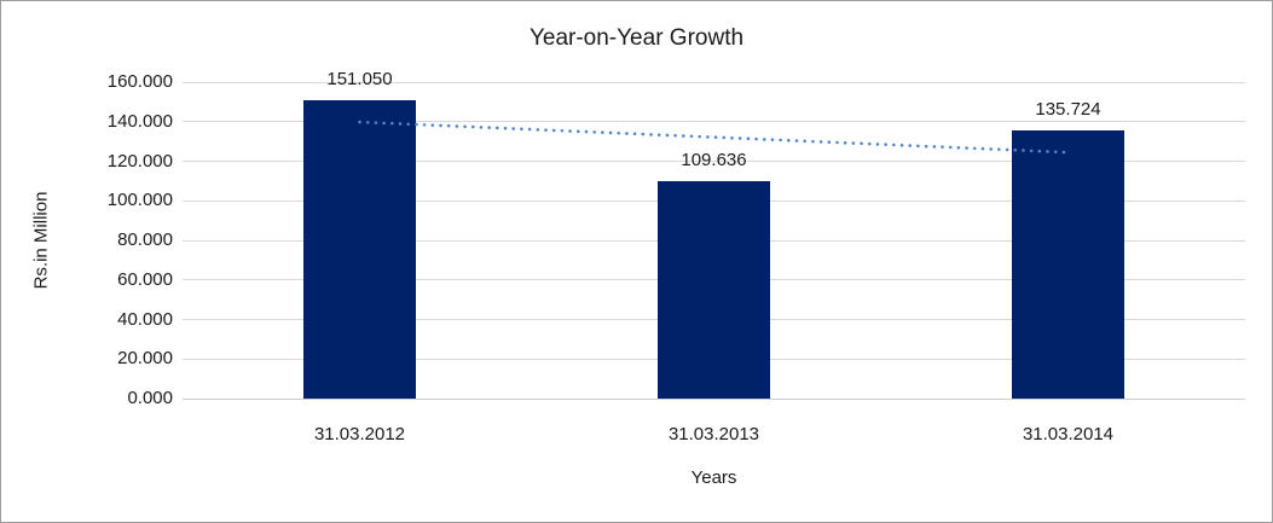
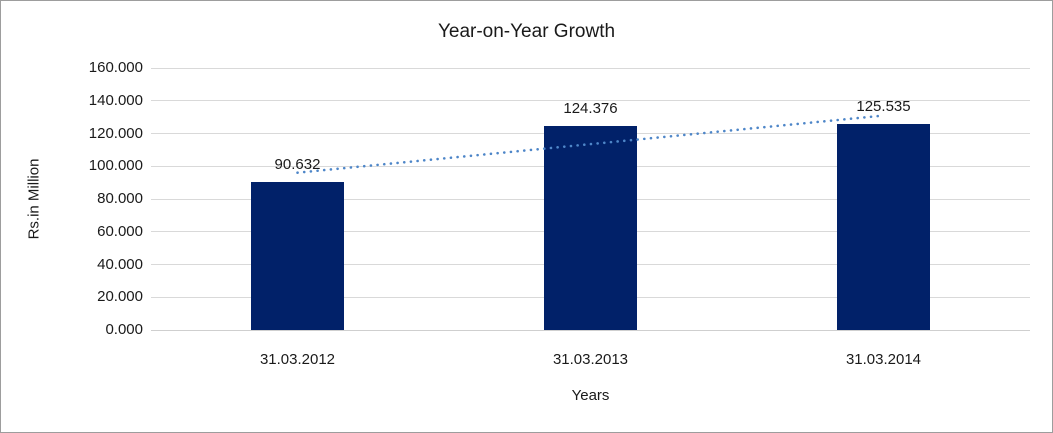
31.03.2012: 151.050 -> 90.632
31.03.2013: 109.636 -> 124.376
31.03.2014: 135.724 -> 125.535
